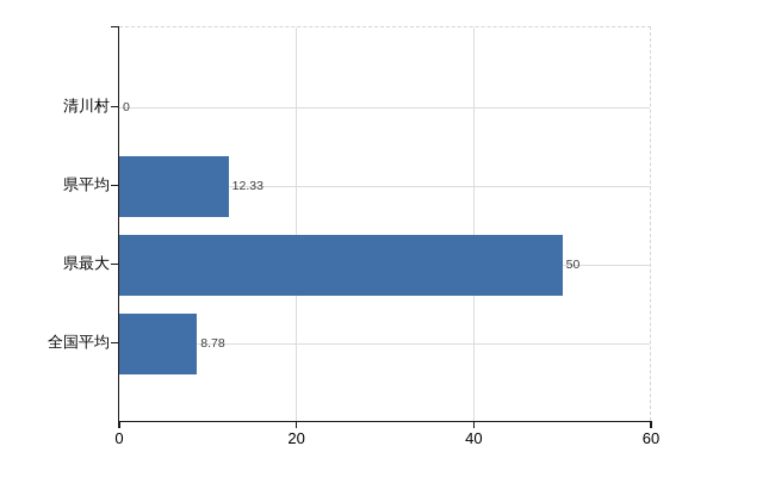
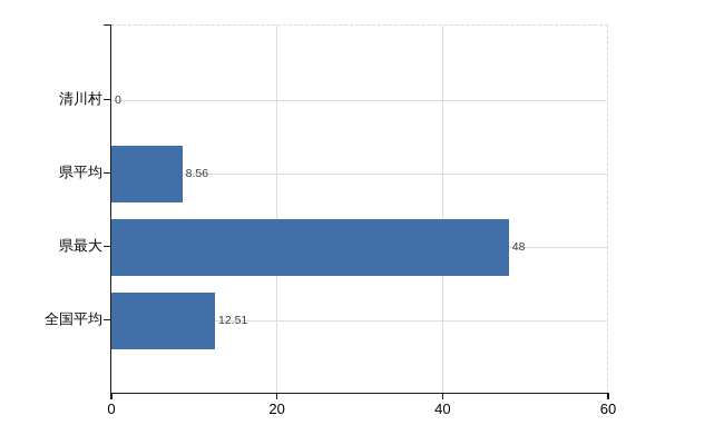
県平均: 12.33 -> 8.56
県最大: 50 -> 48
全国平均: 8.78 -> 12.51
